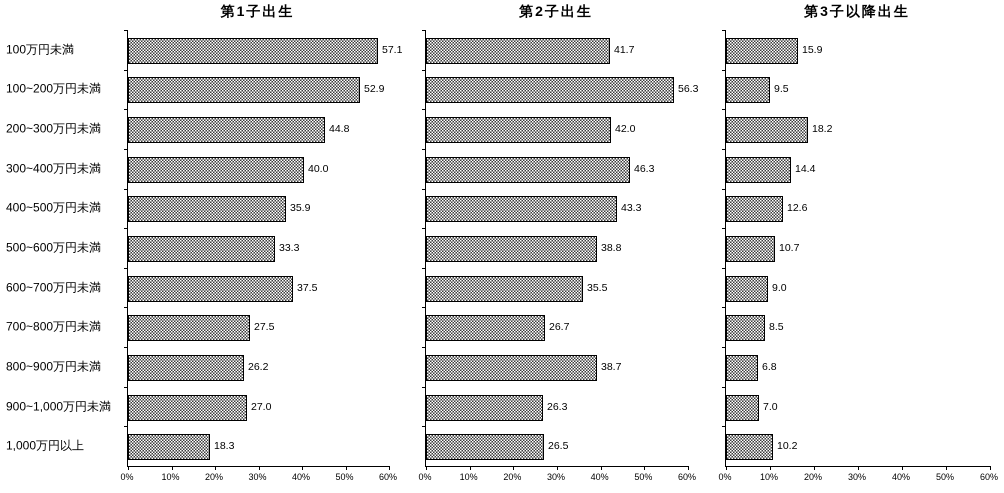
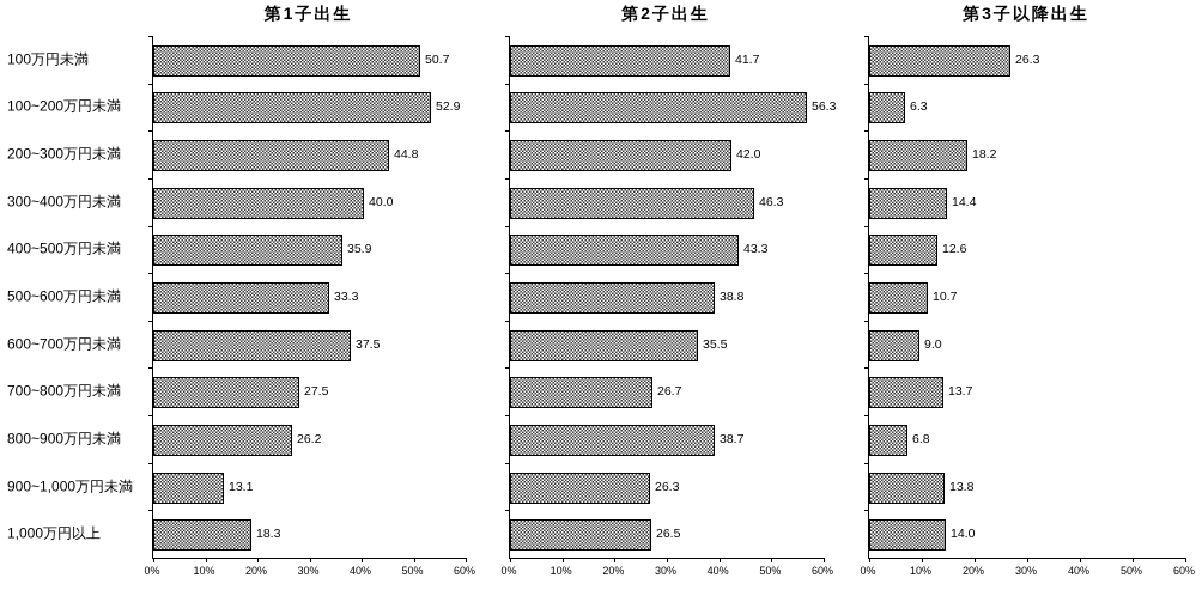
第1子出生/100万円未満: 57.1 -> 50.7
第3子以降出生/100万円未満: 15.9 -> 26.3
第3子以降出生/100~200万円未満: 9.5 -> 6.3
第3子以降出生/700~800万円未満: 8.5 -> 13.7
第1子出生/900~1,000万円未満: 27.0 -> 13.1
第3子以降出生/900~1,000万円未満: 7.0 -> 13.8
第3子以降出生/1,000万円以上: 10.2 -> 14.0
